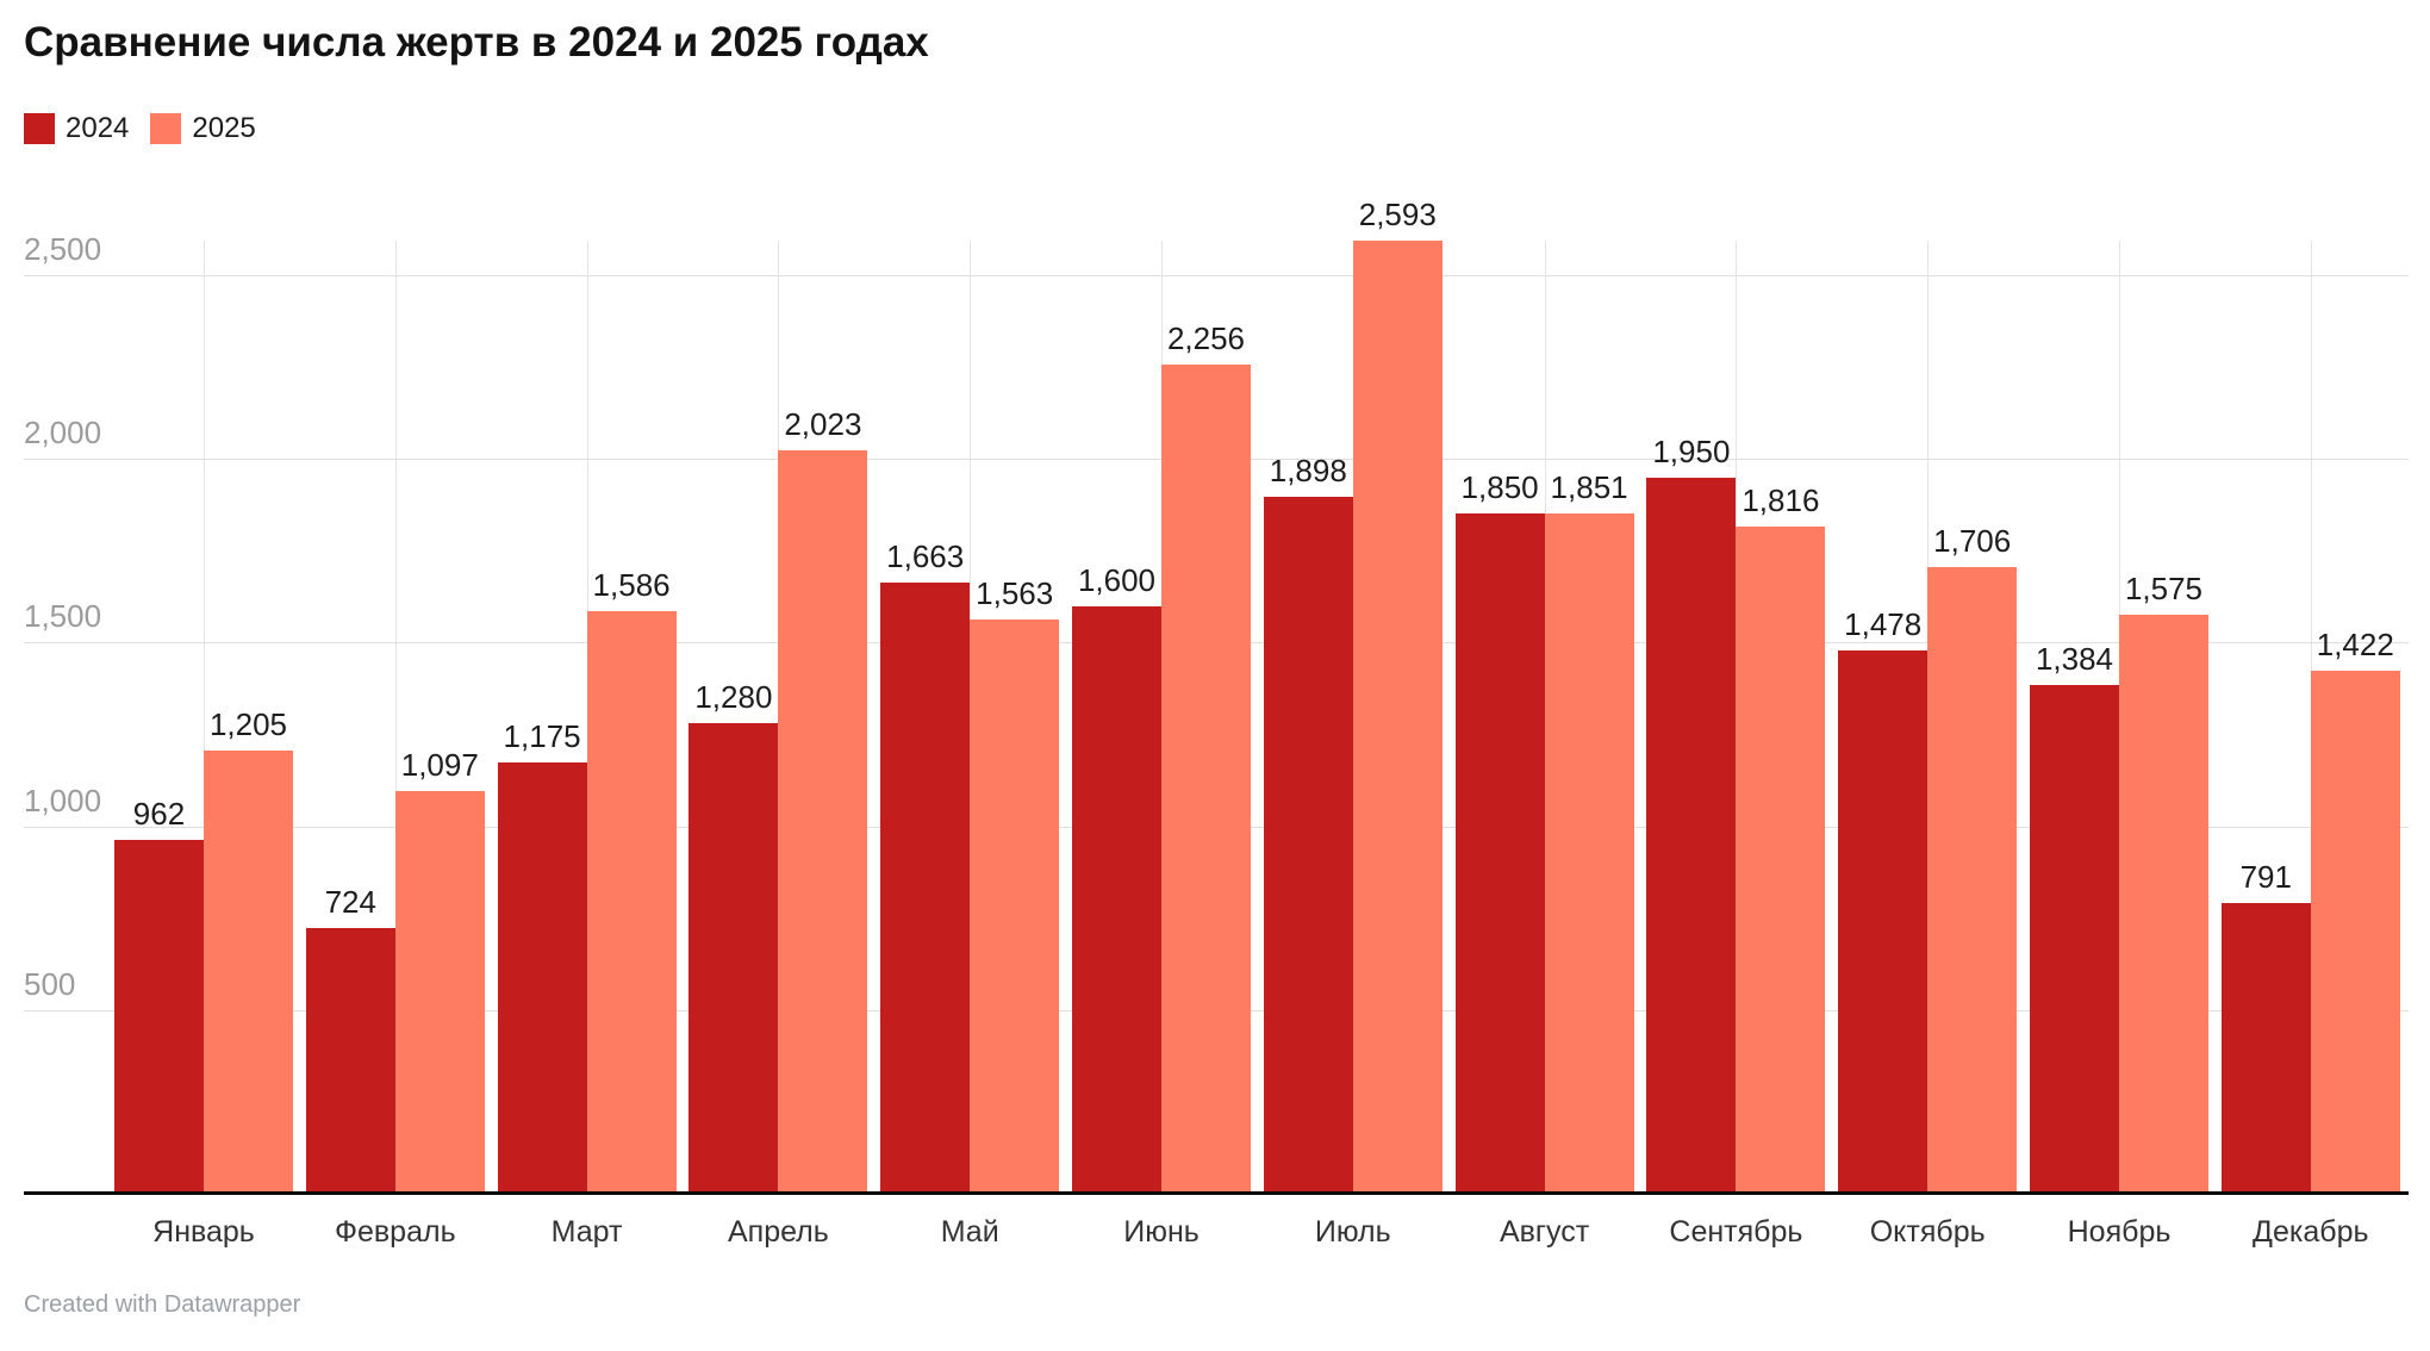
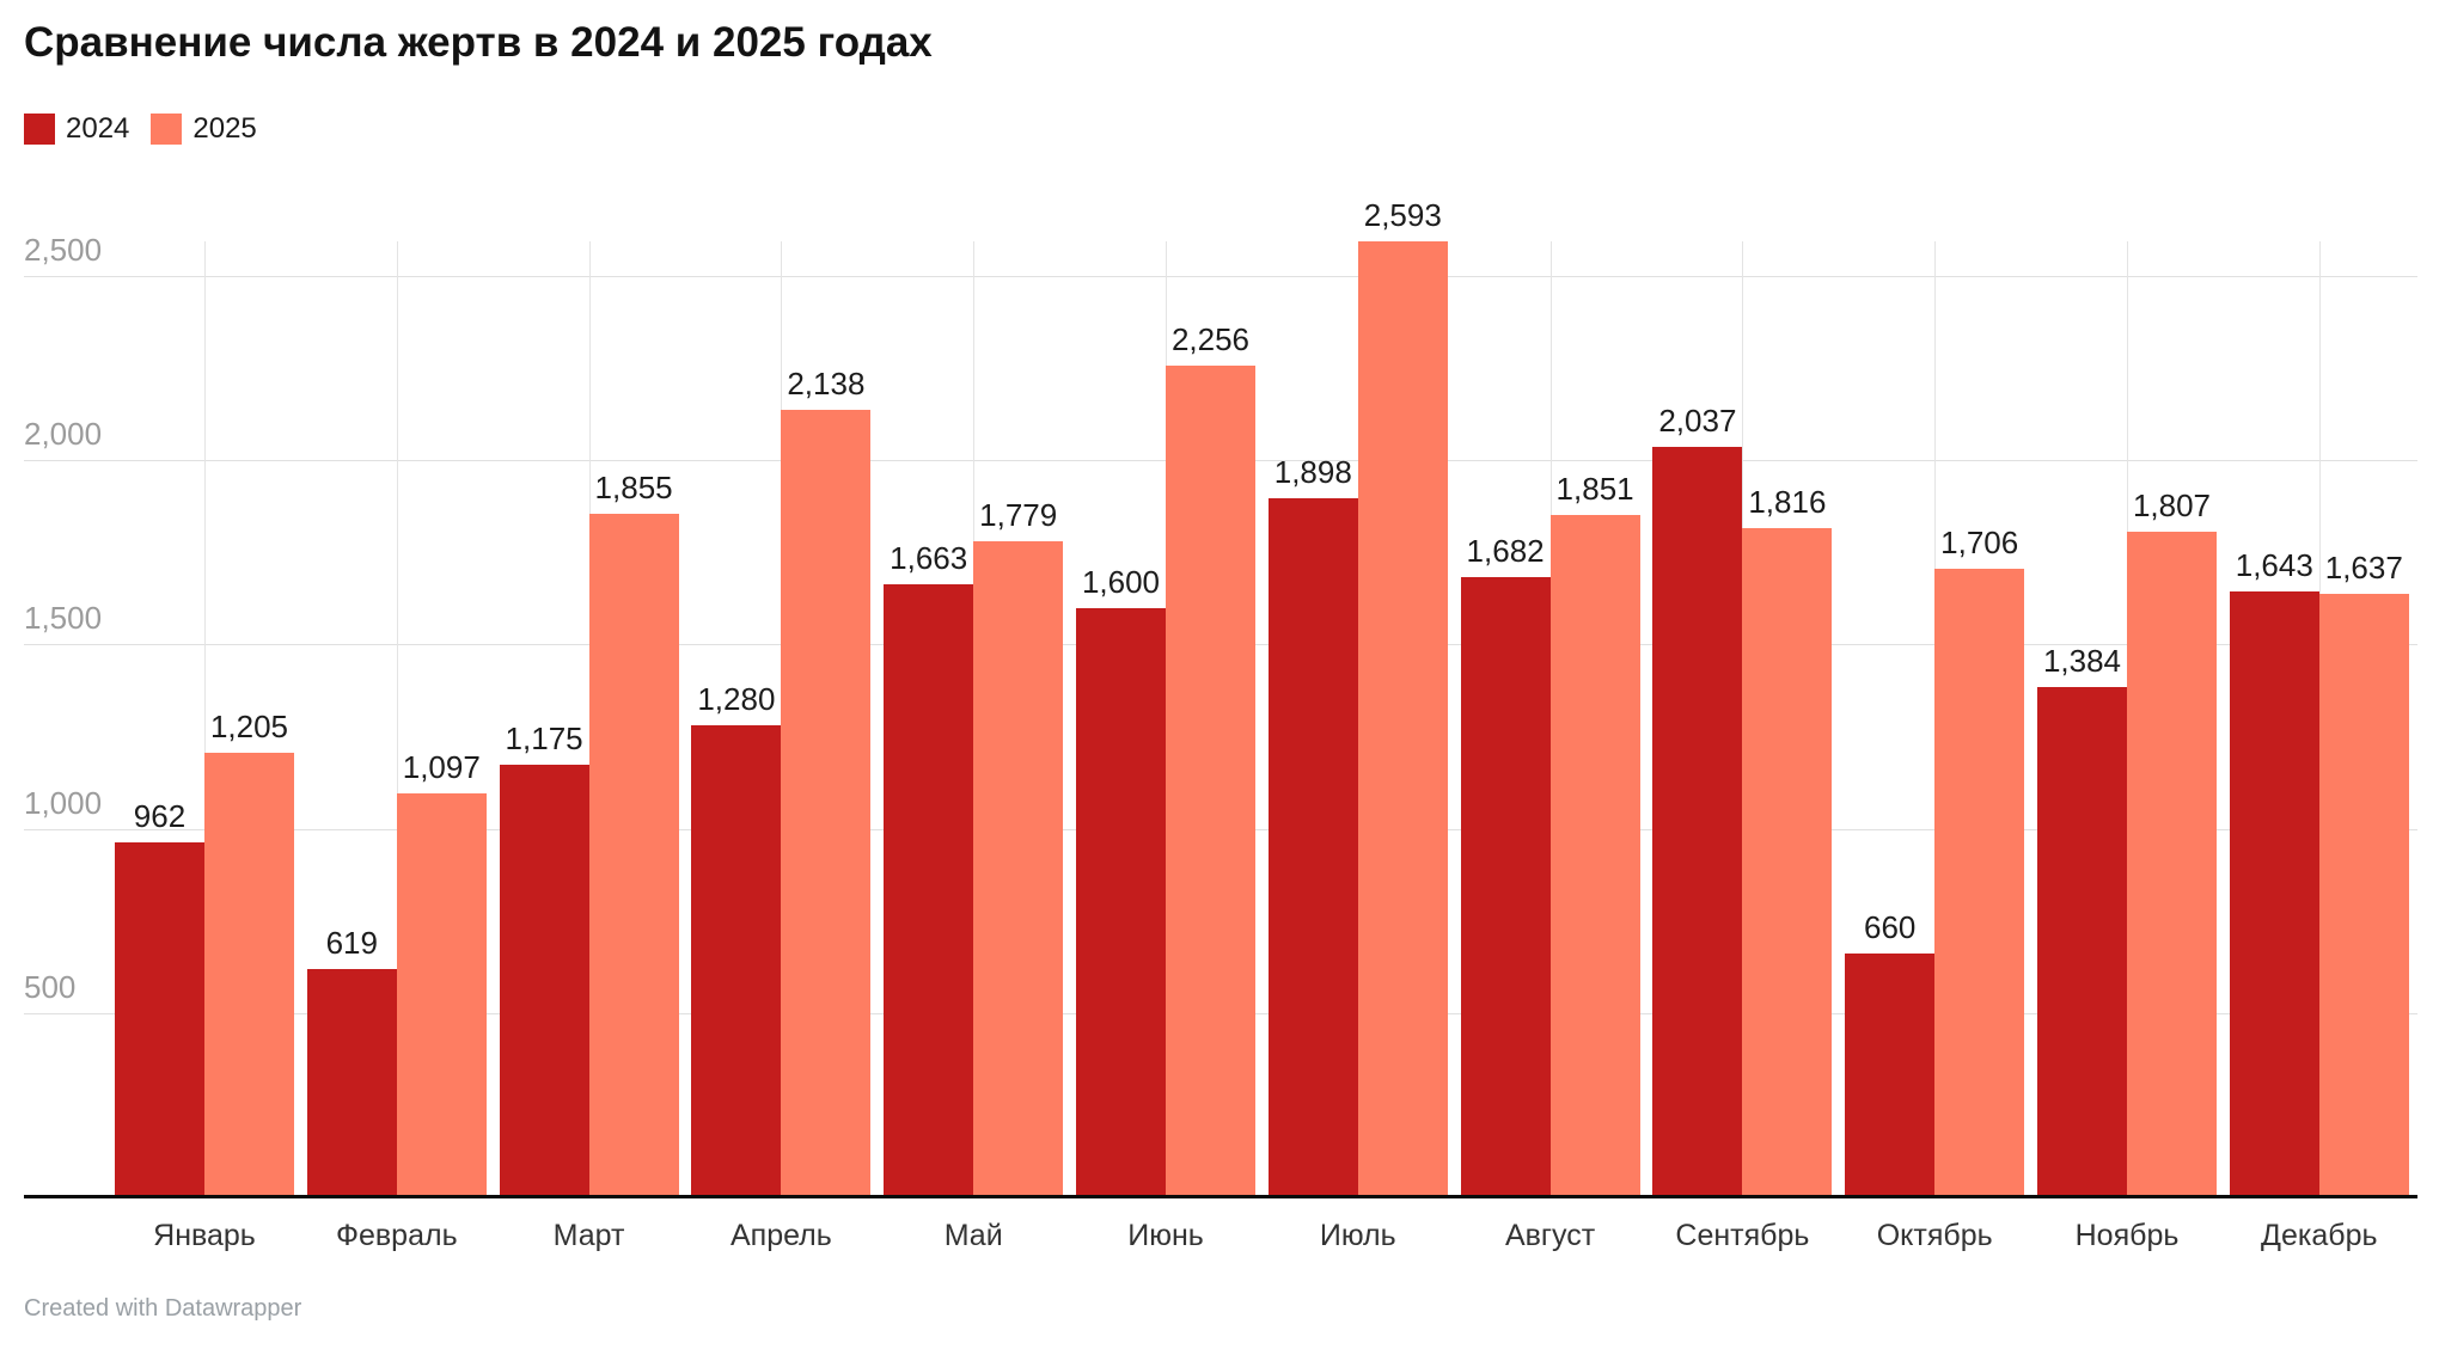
2024/Февраль: 724 -> 619
2025/Март: 1,586 -> 1,855
2025/Апрель: 2,023 -> 2,138
2025/Май: 1,563 -> 1,779
2024/Август: 1,850 -> 1,682
2024/Сентябрь: 1,950 -> 2,037
2024/Октябрь: 1,478 -> 660
2025/Ноябрь: 1,575 -> 1,807
2024/Декабрь: 791 -> 1,643
2025/Декабрь: 1,422 -> 1,637
